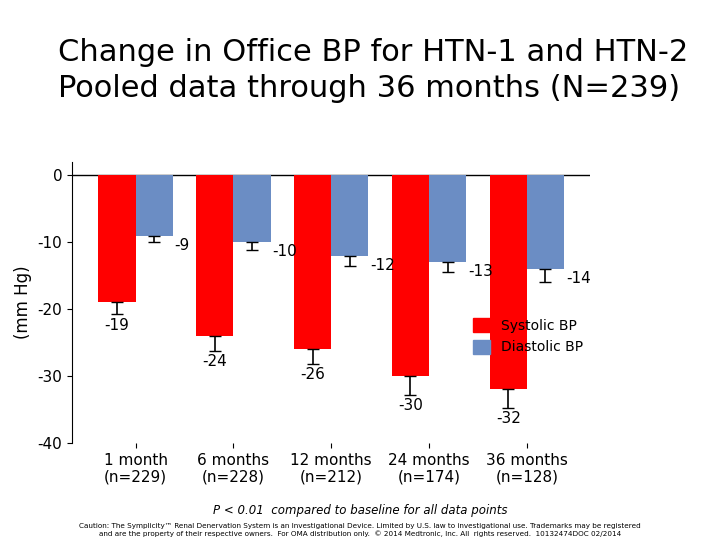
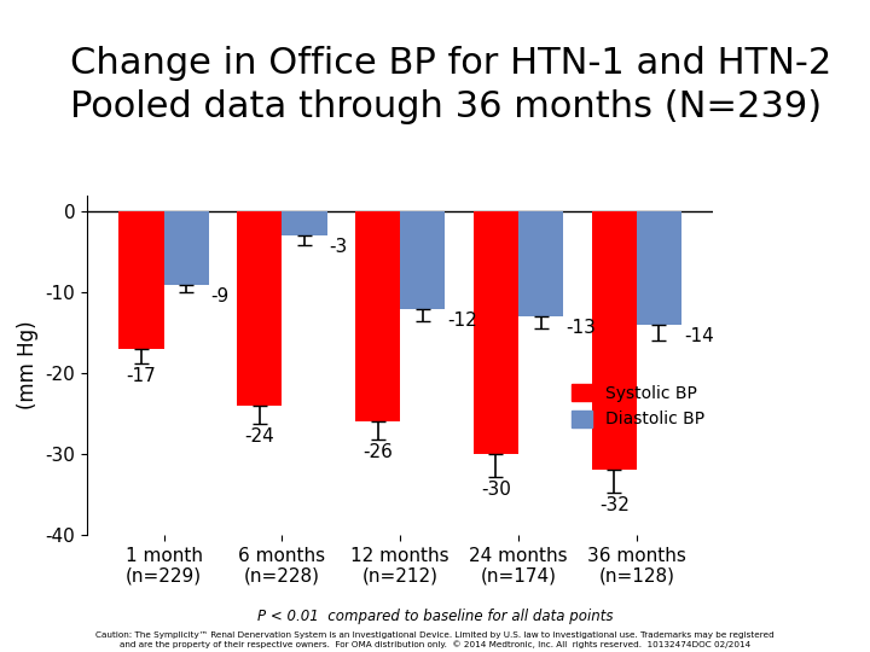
Systolic BP/1 month (n=229): -19 -> -17
Diastolic BP/6 months (n=228): -10 -> -3
